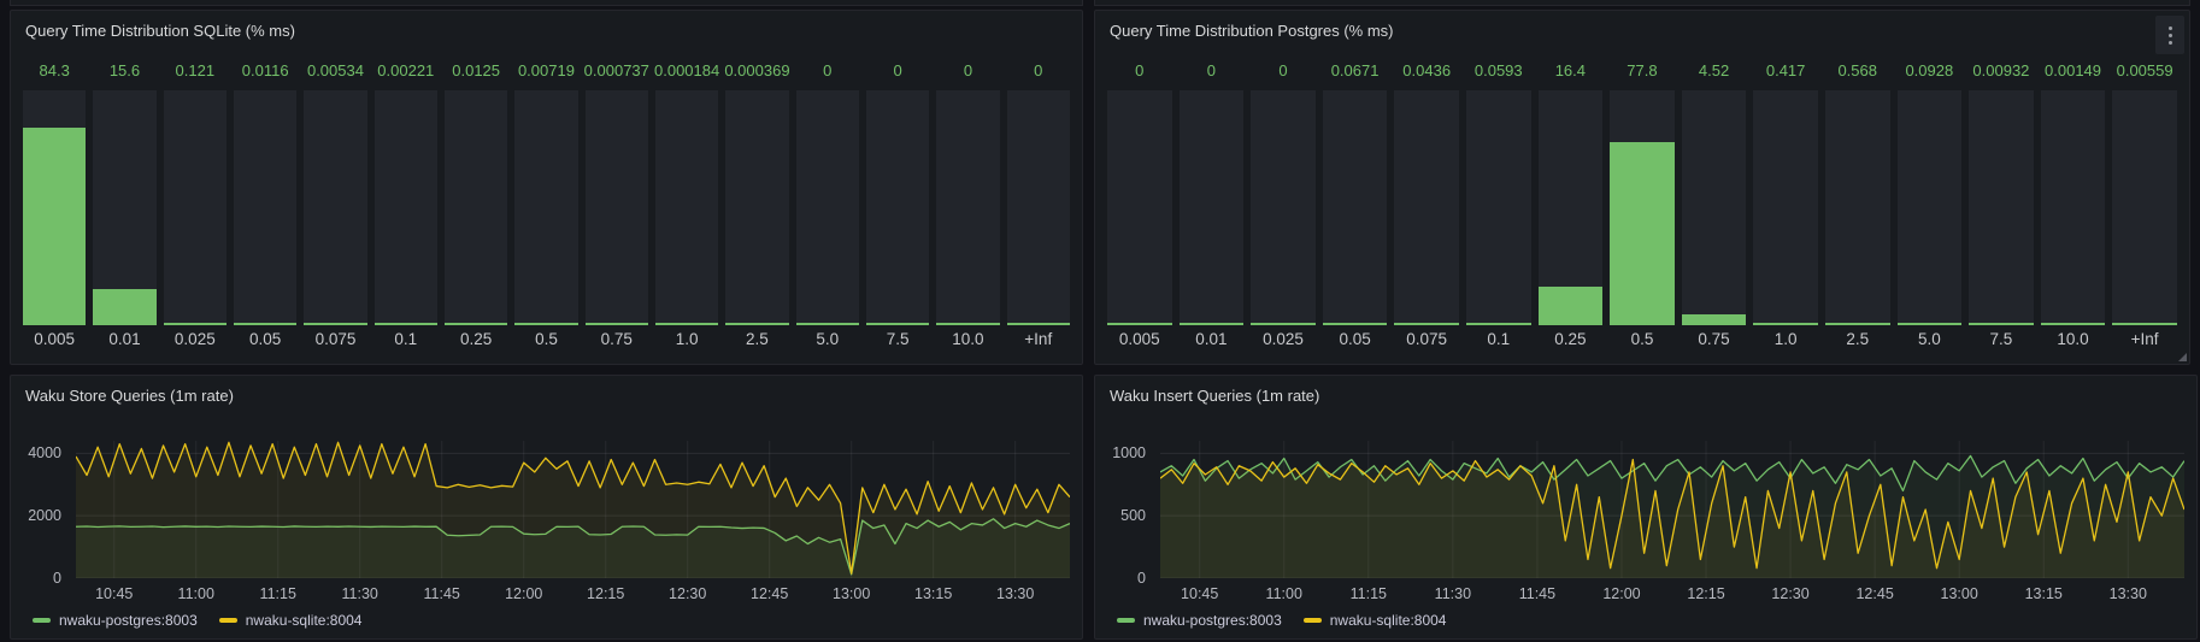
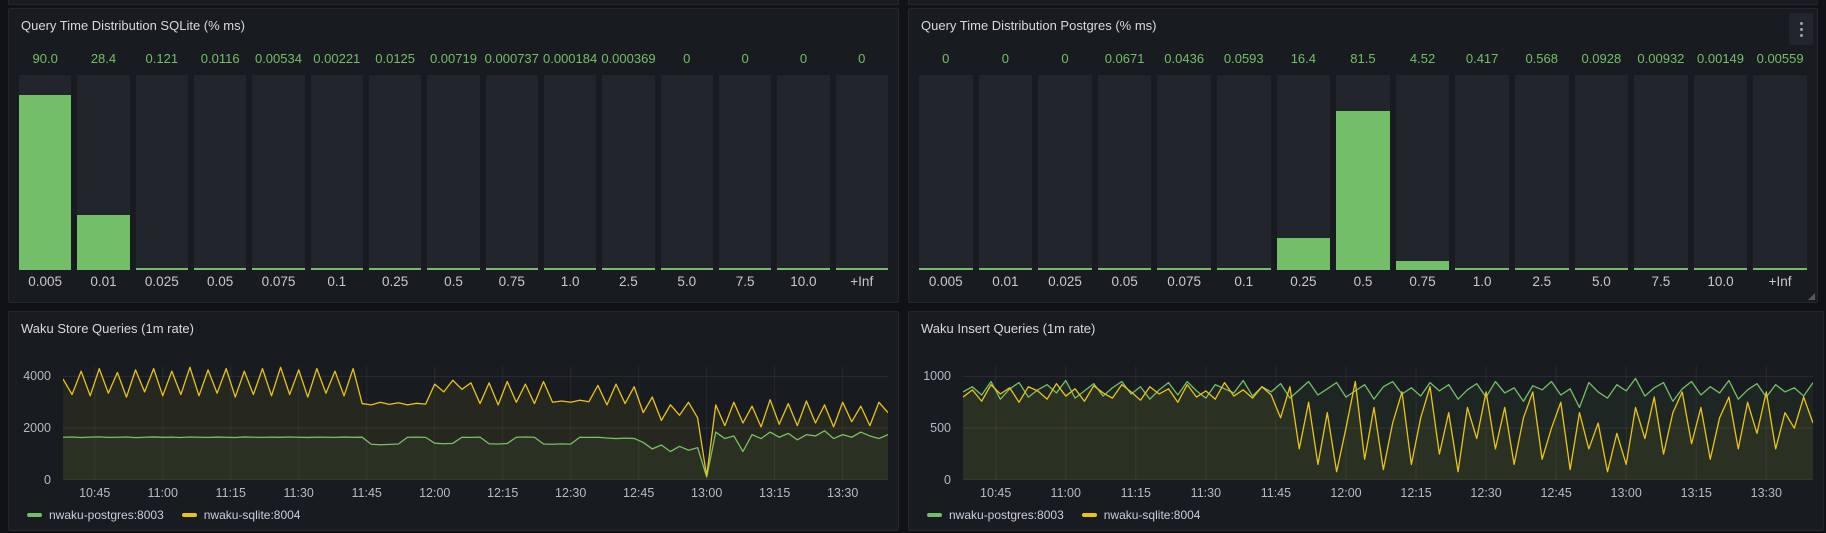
Query Time Distribution SQLite (% ms)/0.005: 84.3 -> 90.0
Query Time Distribution SQLite (% ms)/0.01: 15.6 -> 28.4
Query Time Distribution Postgres (% ms)/0.5: 77.8 -> 81.5
